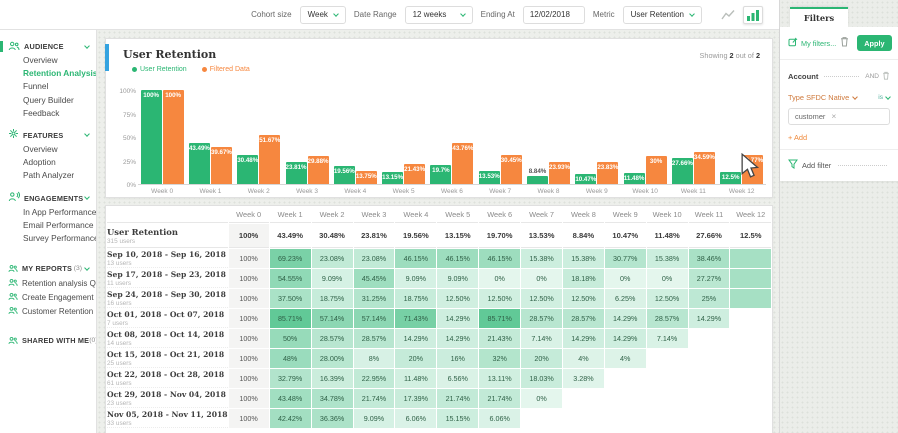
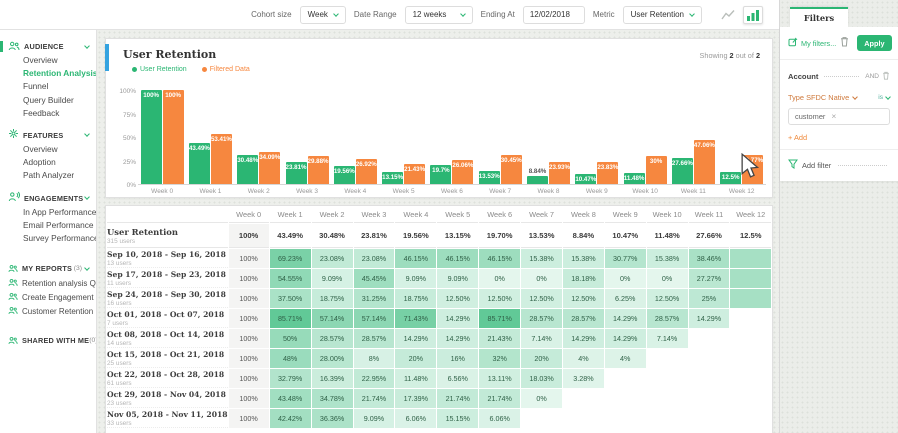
Filtered Data/Week 1: 39.67% -> 53.41%
Filtered Data/Week 2: 51.67% -> 34.09%
Filtered Data/Week 4: 13.75% -> 26.92%
Filtered Data/Week 6: 43.76% -> 26.06%
Filtered Data/Week 11: 34.59% -> 47.06%
